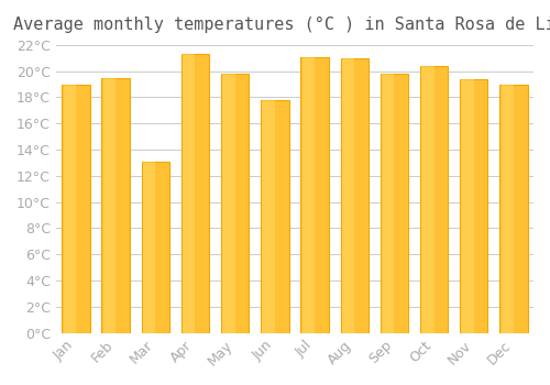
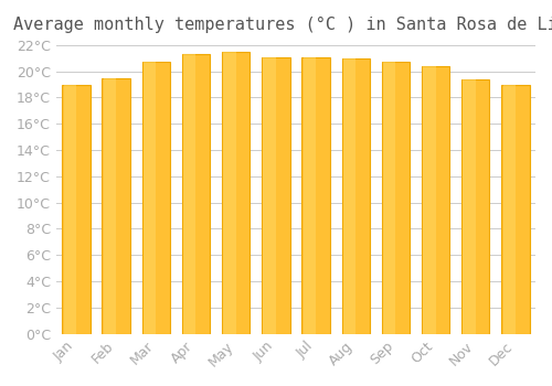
Mar: 13.1°C -> 20.7°C
May: 19.8°C -> 21.5°C
Jun: 17.8°C -> 21.1°C
Sep: 19.8°C -> 20.7°C
